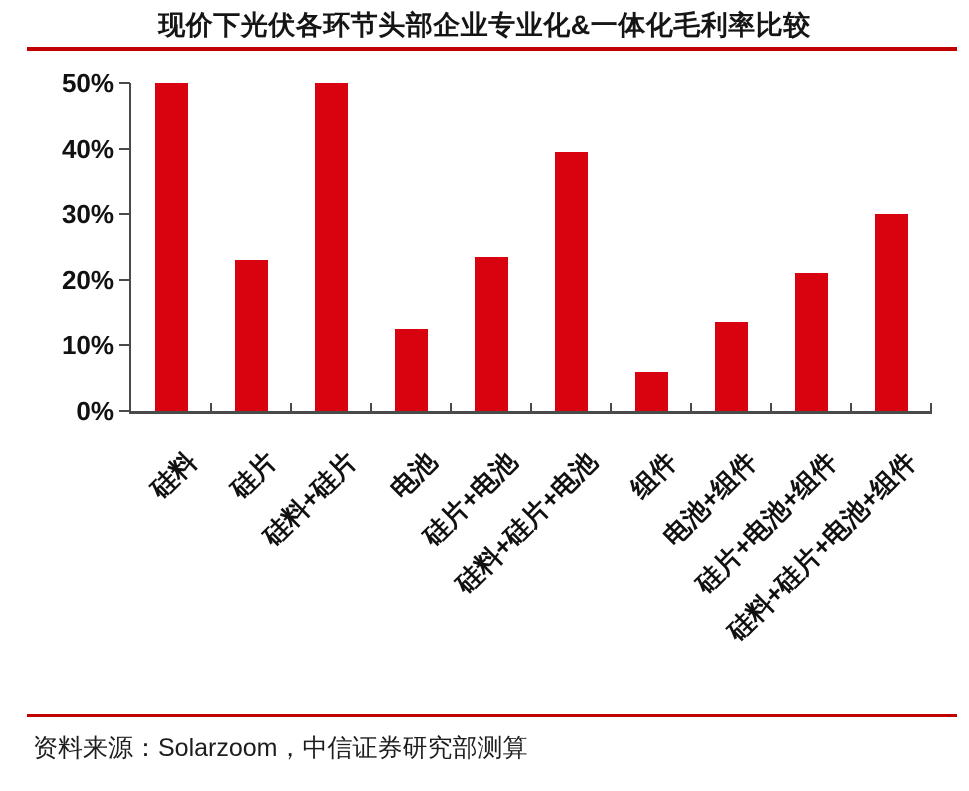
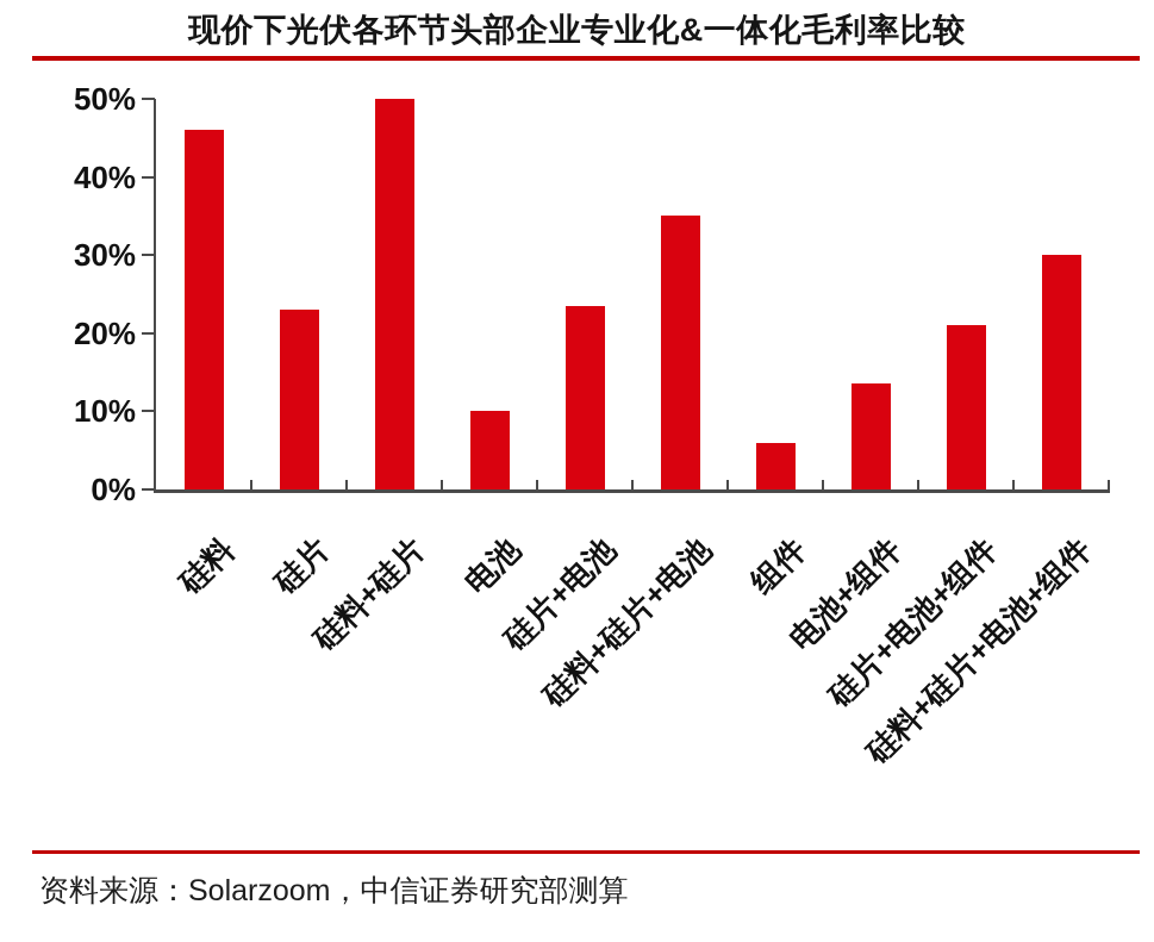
硅料: 50% -> 46%
电池: 12% -> 10%
硅料+硅片+电池: 40% -> 35%
